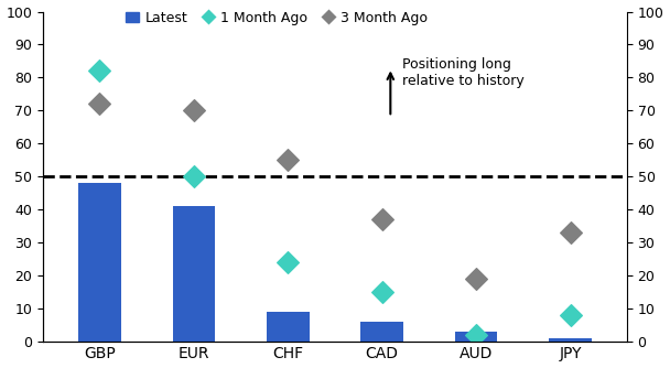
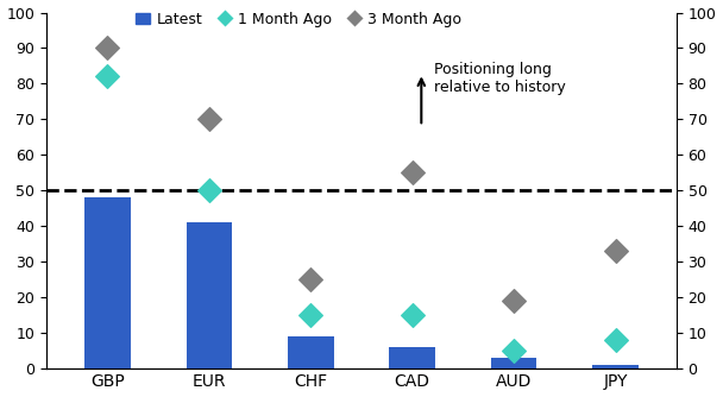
3 Month Ago/GBP: 72 -> 90
1 Month Ago/CHF: 24 -> 15
3 Month Ago/CHF: 55 -> 25
3 Month Ago/CAD: 37 -> 55
1 Month Ago/AUD: 2 -> 5
